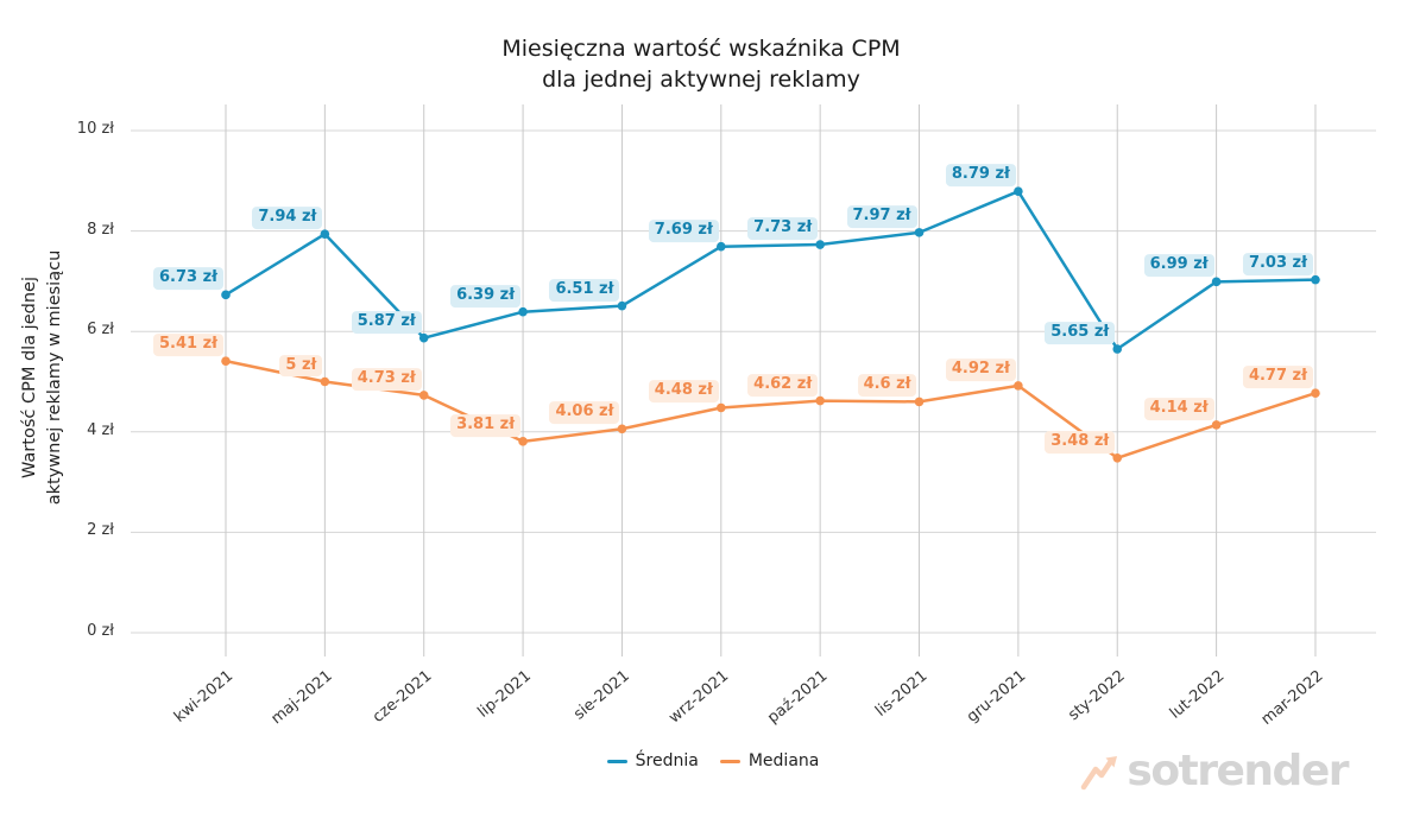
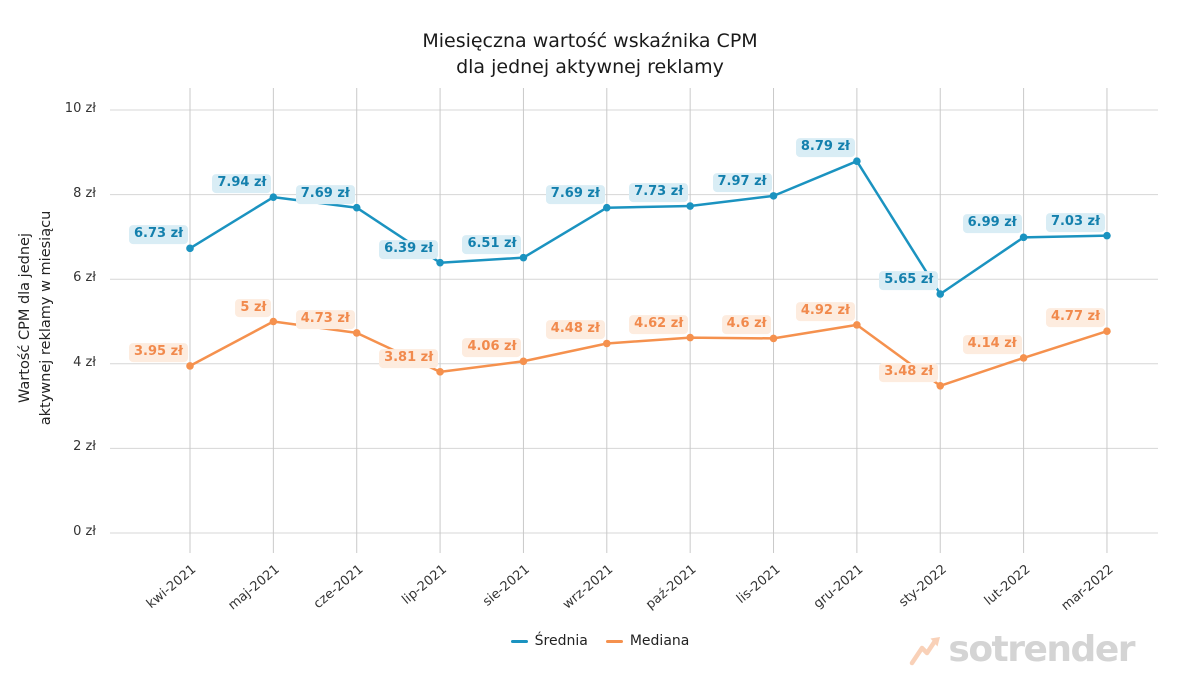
Mediana/kwi-2021: 5.41 -> 3.95
Średnia/cze-2021: 5.87 -> 7.69
